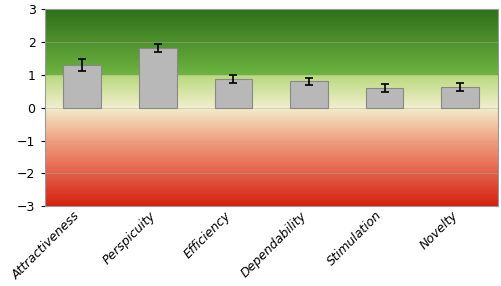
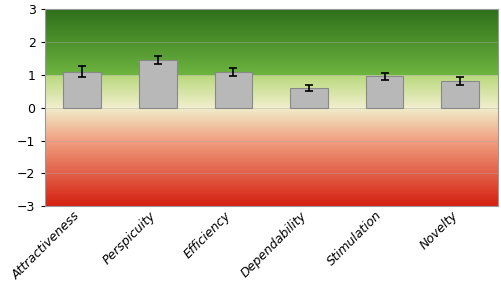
Attractiveness: 1.30 -> 1.10
Perspicuity: 1.82 -> 1.45
Efficiency: 0.87 -> 1.10
Dependability: 0.80 -> 0.60
Stimulation: 0.60 -> 0.95
Novelty: 0.62 -> 0.80
